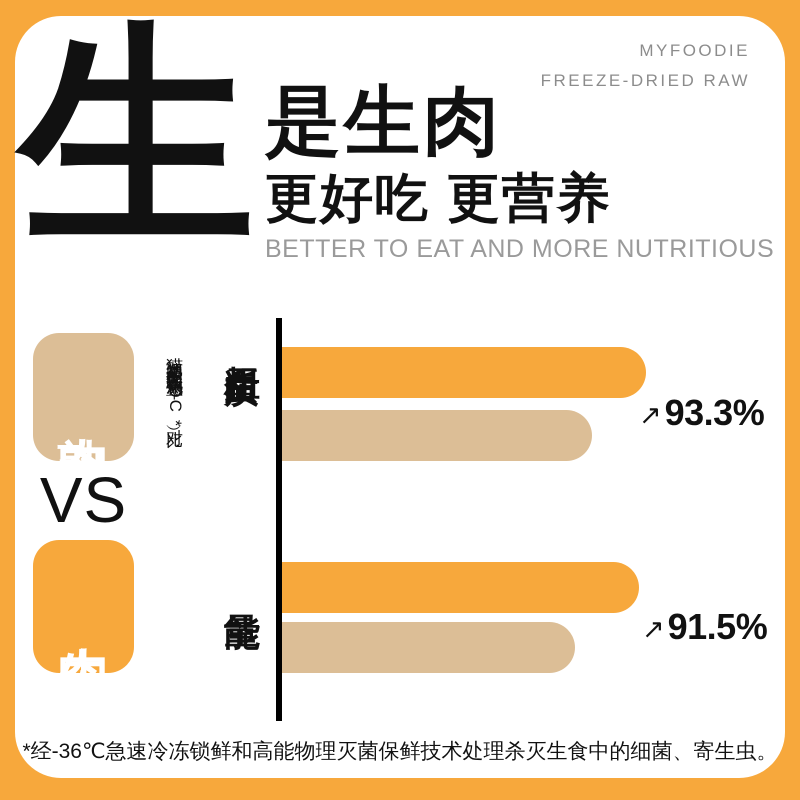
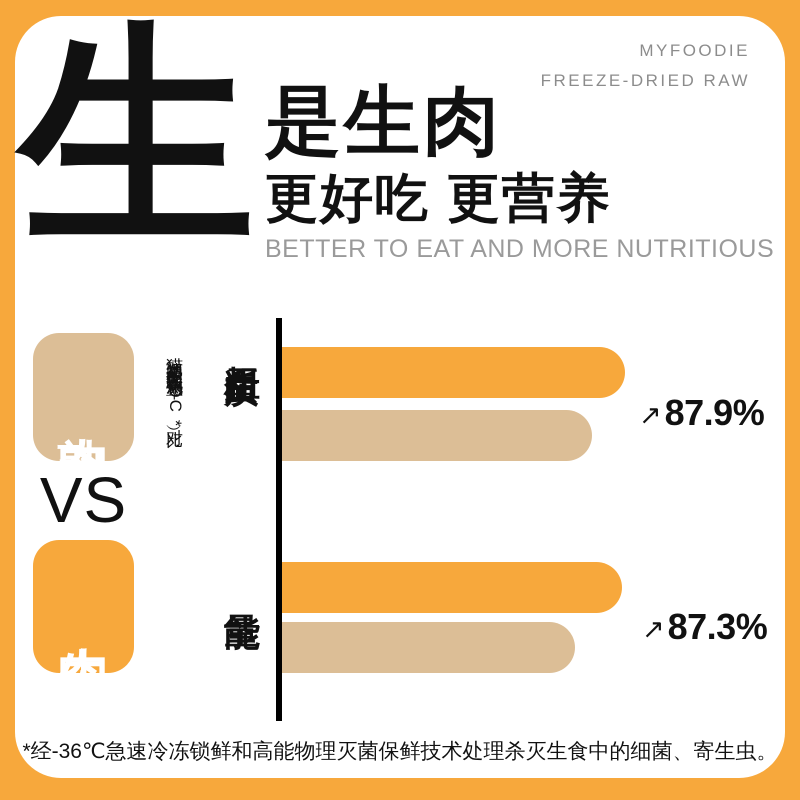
生肉/粗蛋白质: 93.3% -> 87.9%
生肉/能量: 91.5% -> 87.3%
